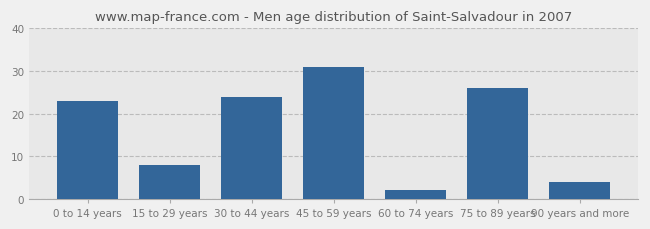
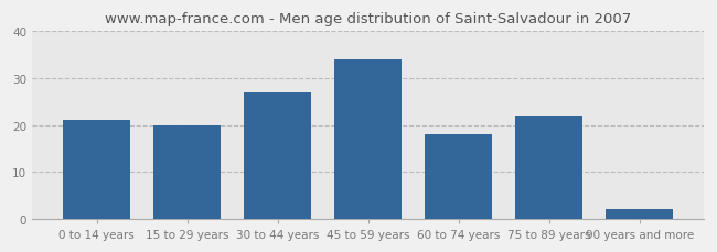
0 to 14 years: 23 -> 21
15 to 29 years: 8 -> 20
30 to 44 years: 24 -> 27
45 to 59 years: 31 -> 34
60 to 74 years: 2 -> 18
75 to 89 years: 26 -> 22
90 years and more: 4 -> 2
